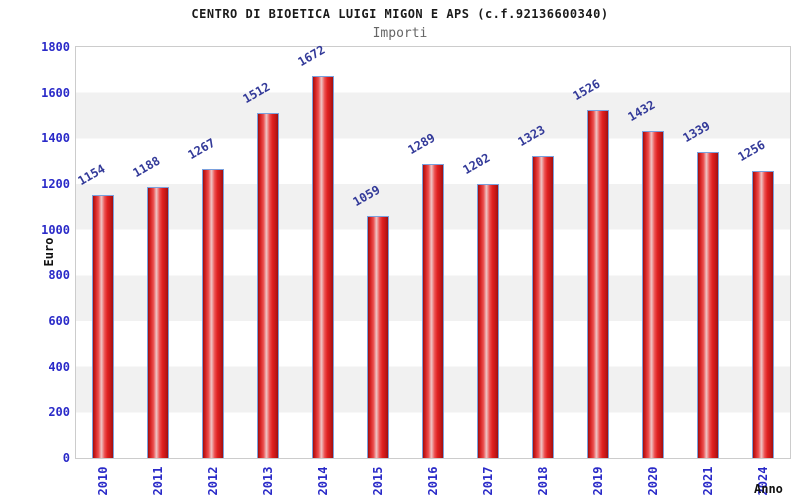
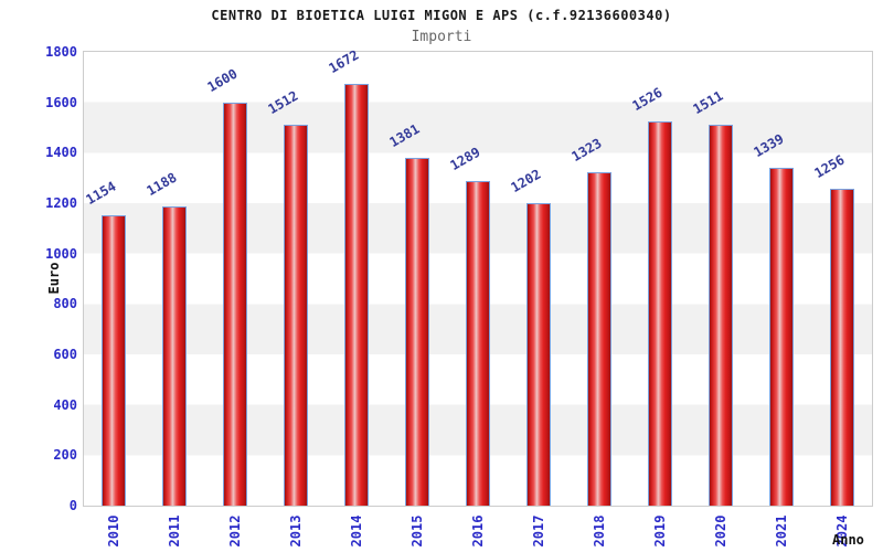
2012: 1267 -> 1600
2015: 1059 -> 1381
2020: 1432 -> 1511
